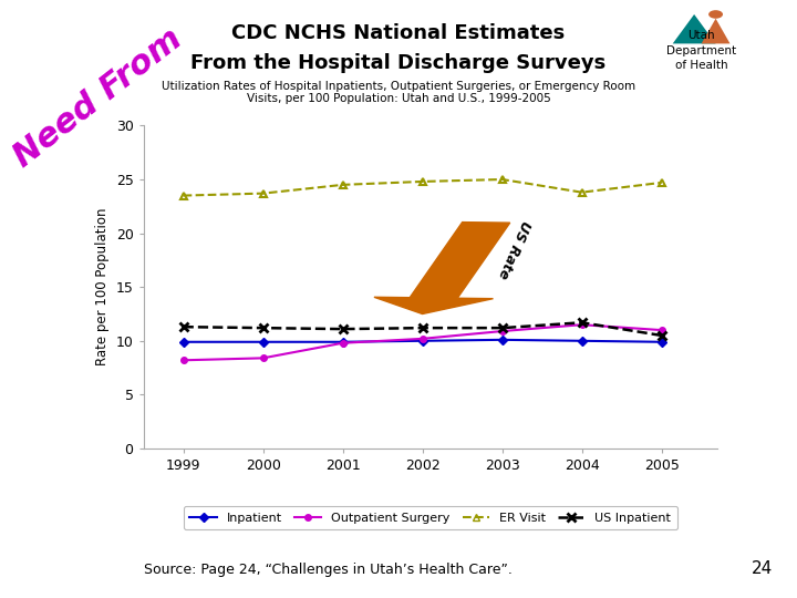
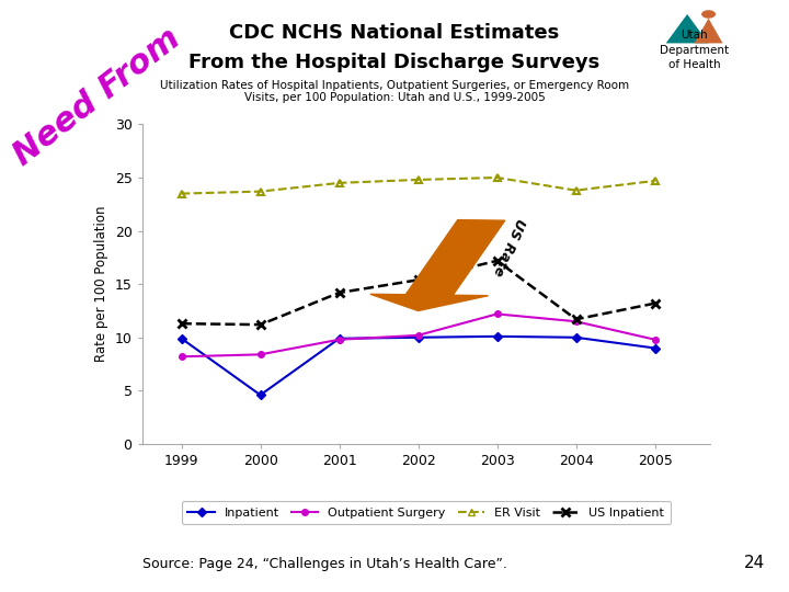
Inpatient/2000: 9.9 -> 4.6
US Inpatient/2001: 11.1 -> 14.2
US Inpatient/2002: 11.2 -> 15.4
Outpatient Surgery/2003: 10.9 -> 12.2
US Inpatient/2003: 11.2 -> 17.2
Inpatient/2005: 9.9 -> 9.0
Outpatient Surgery/2005: 11.0 -> 9.8
US Inpatient/2005: 10.5 -> 13.2
